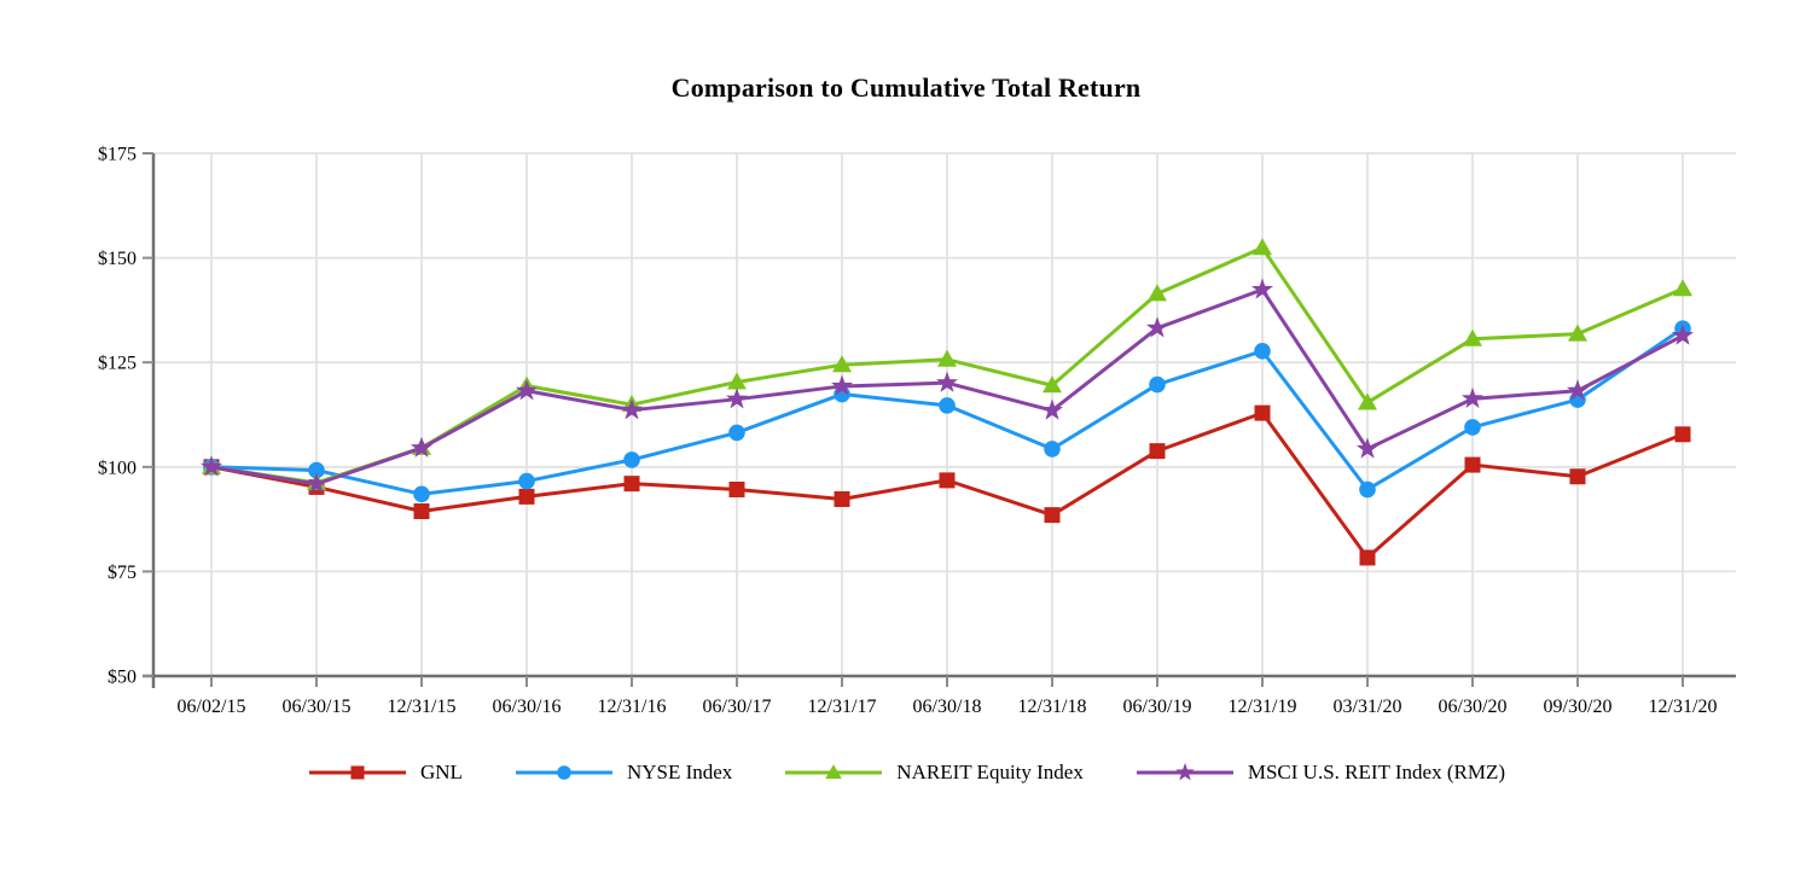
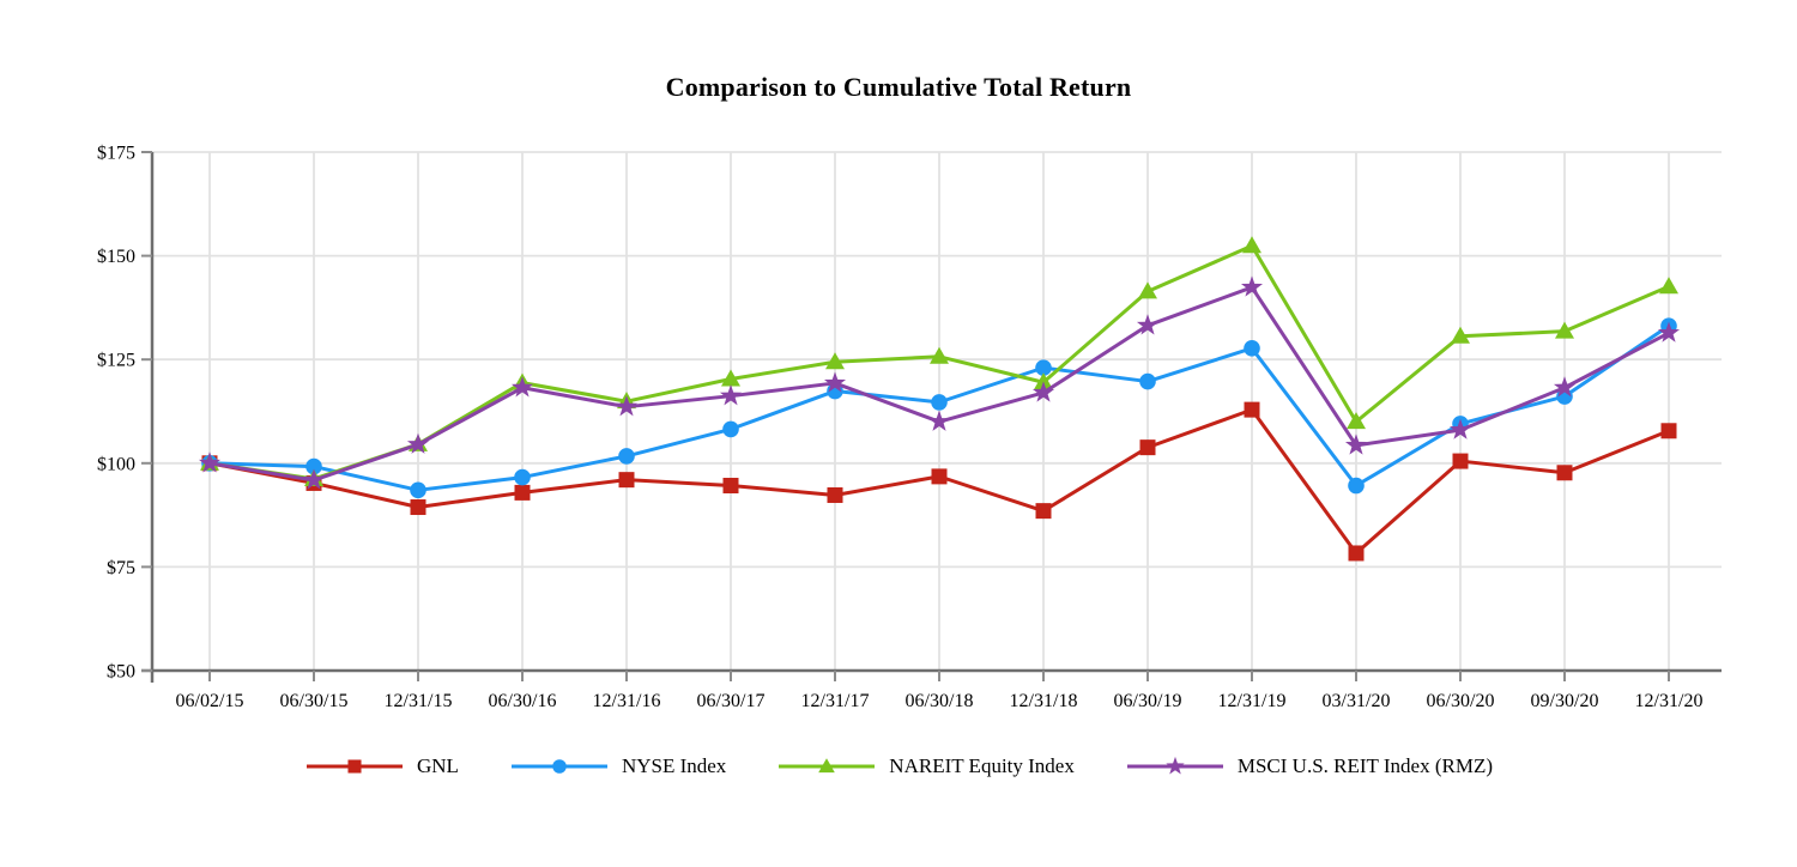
MSCI U.S. REIT Index (RMZ)/06/30/18: $120 -> $110
NYSE Index/12/31/18: $104 -> $123
MSCI U.S. REIT Index (RMZ)/12/31/18: $114 -> $117
NAREIT Equity Index/03/31/20: $115 -> $110
MSCI U.S. REIT Index (RMZ)/06/30/20: $116 -> $108
